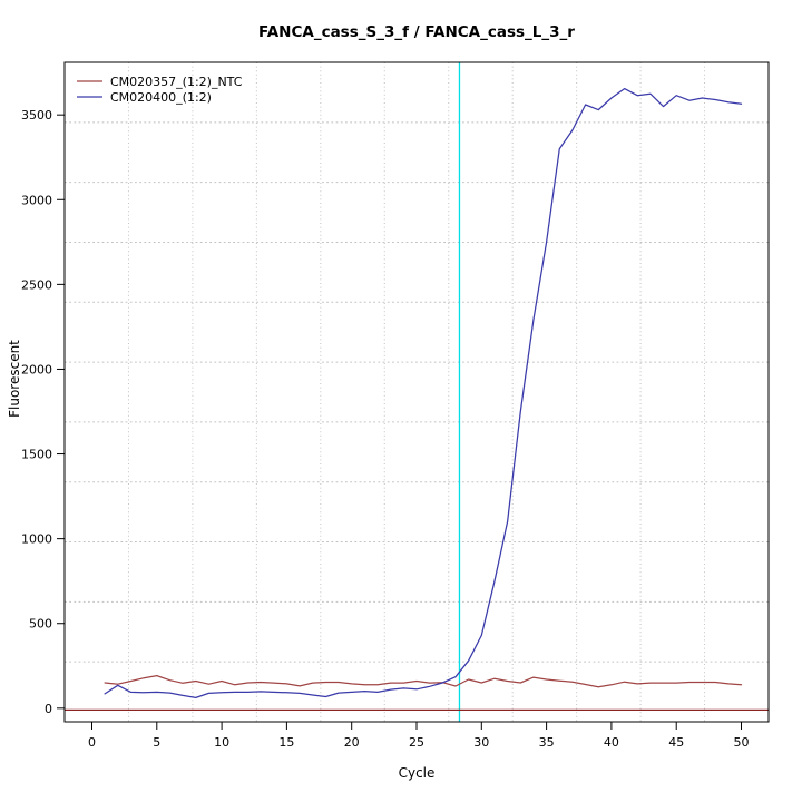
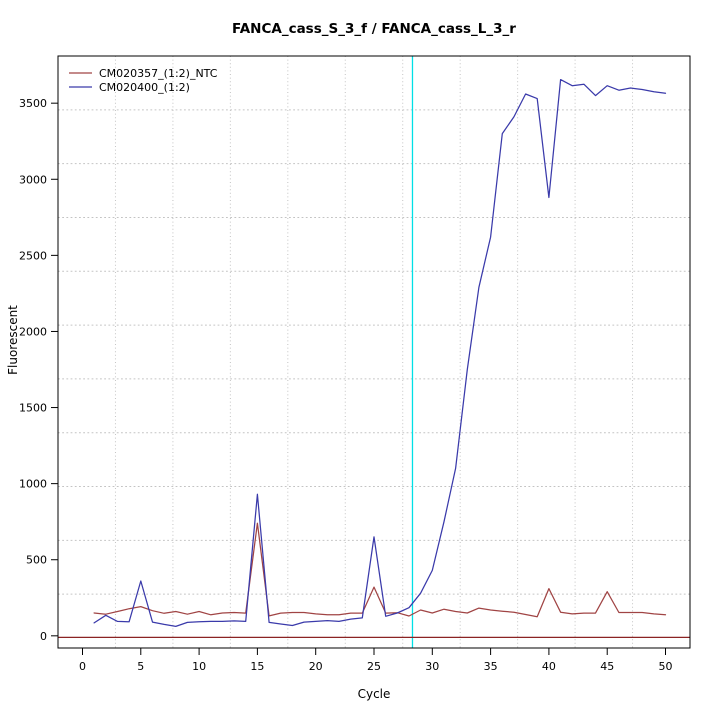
CM020400_(1:2)/5: 100 -> 360
CM020357_(1:2)_NTC/15: 140 -> 740
CM020400_(1:2)/15: 90 -> 930
CM020357_(1:2)_NTC/25: 160 -> 320
CM020400_(1:2)/25: 110 -> 650
CM020400_(1:2)/35: 2750 -> 2620
CM020357_(1:2)_NTC/40: 140 -> 310
CM020400_(1:2)/40: 3600 -> 2880
CM020357_(1:2)_NTC/45: 150 -> 290
